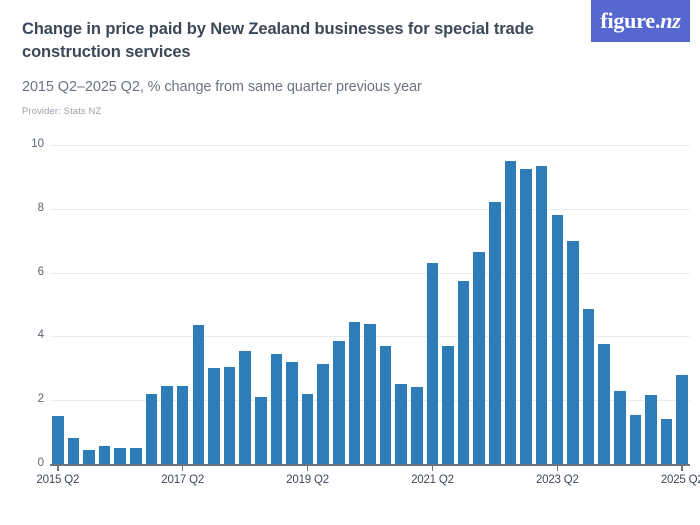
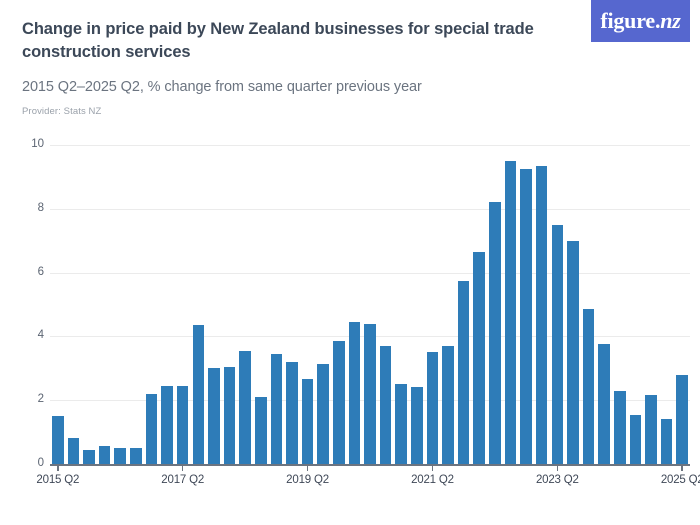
2019 Q2: 2.2 -> 2.6
2021 Q2: 6.3 -> 3.5
2023 Q2: 7.8 -> 7.5
